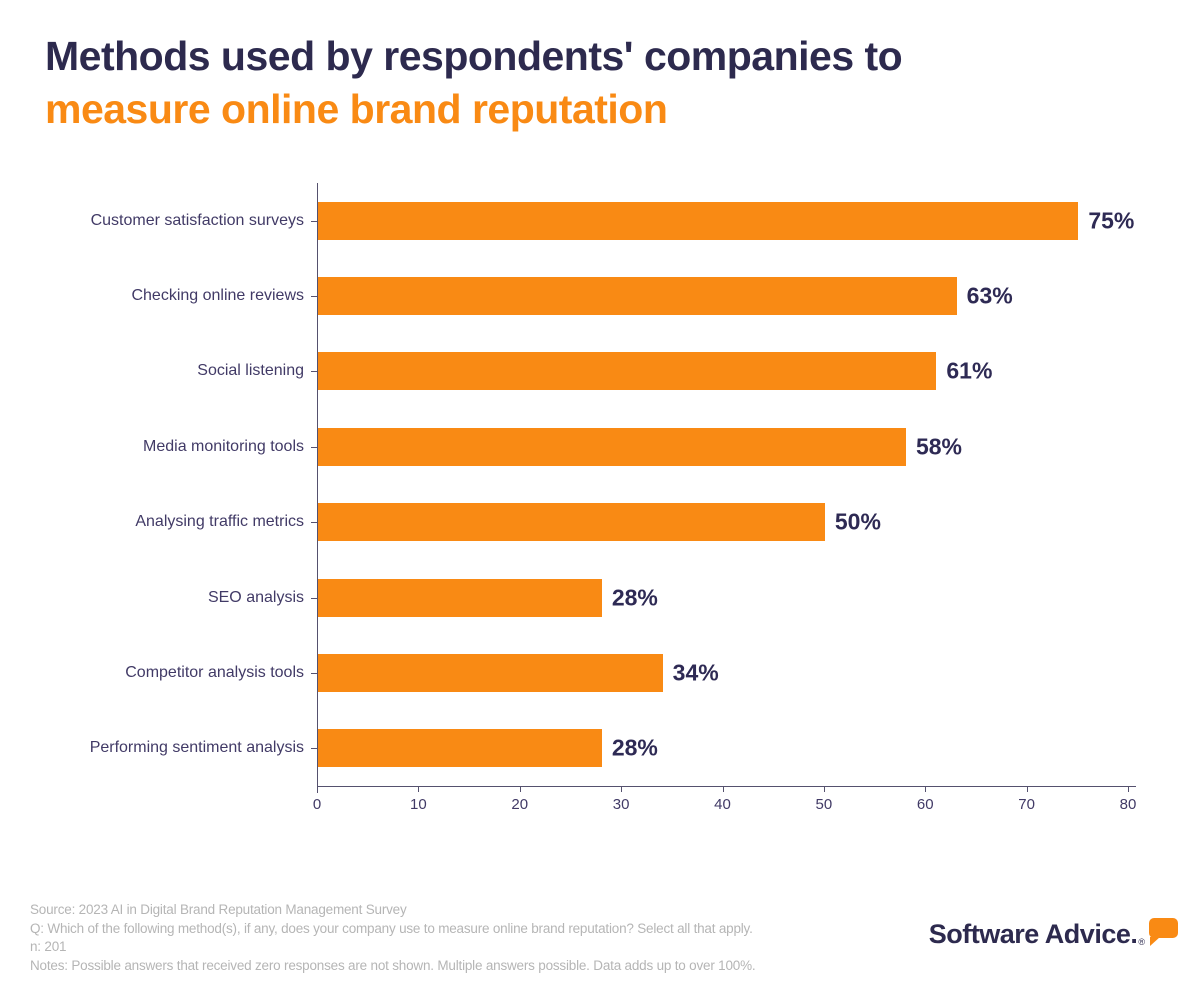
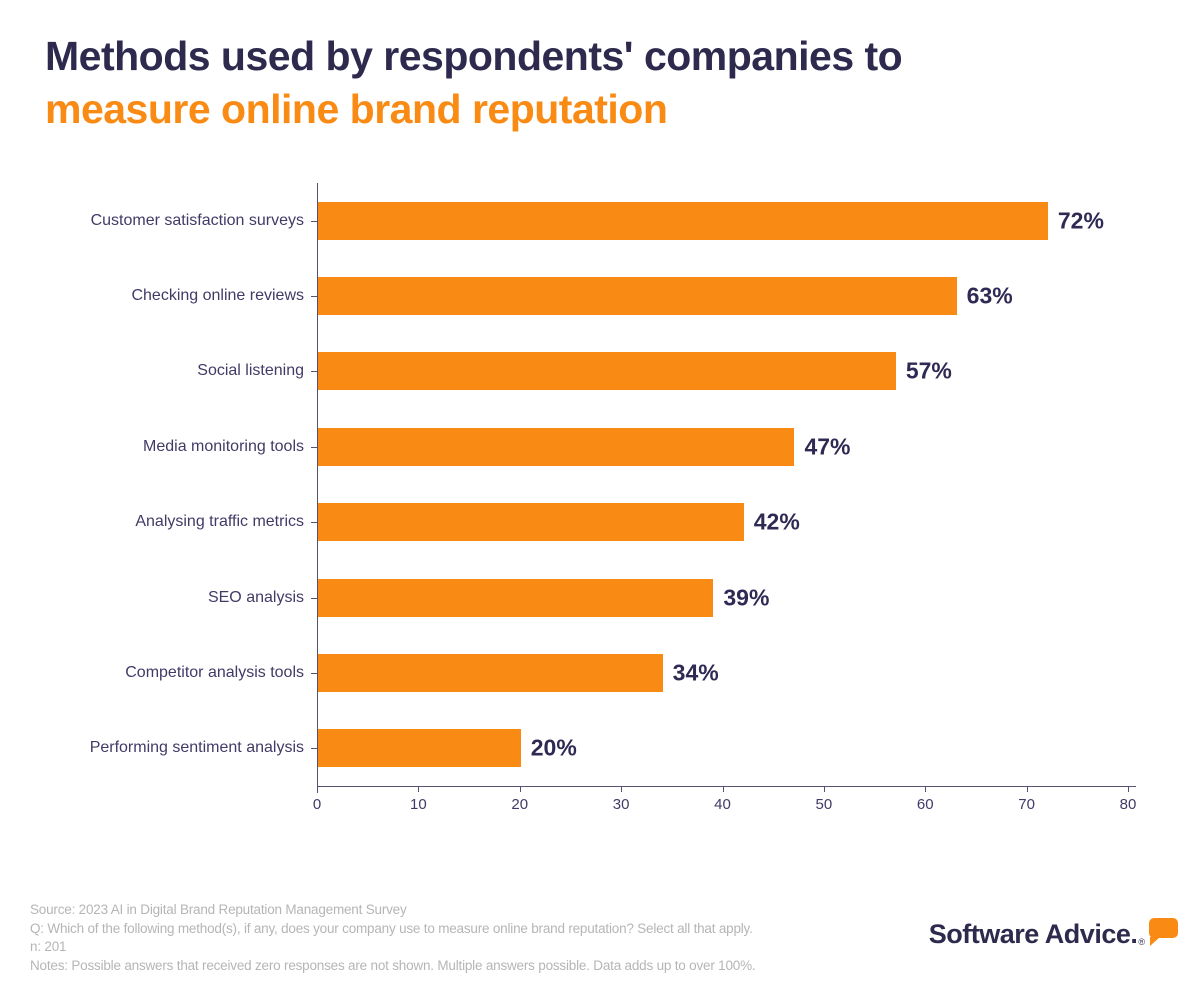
Customer satisfaction surveys: 75% -> 72%
Social listening: 61% -> 57%
Media monitoring tools: 58% -> 47%
Analysing traffic metrics: 50% -> 42%
SEO analysis: 28% -> 39%
Performing sentiment analysis: 28% -> 20%
